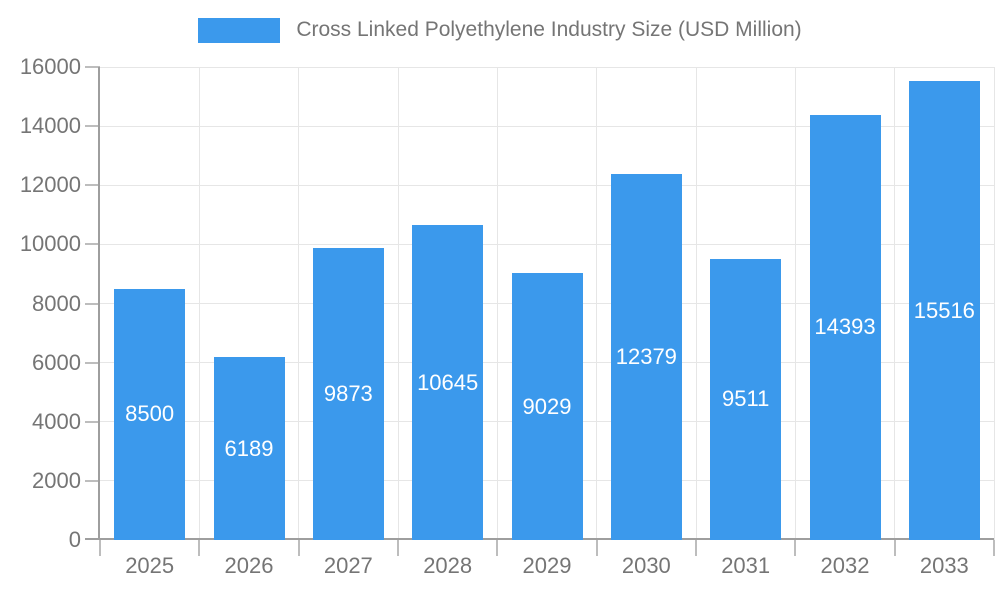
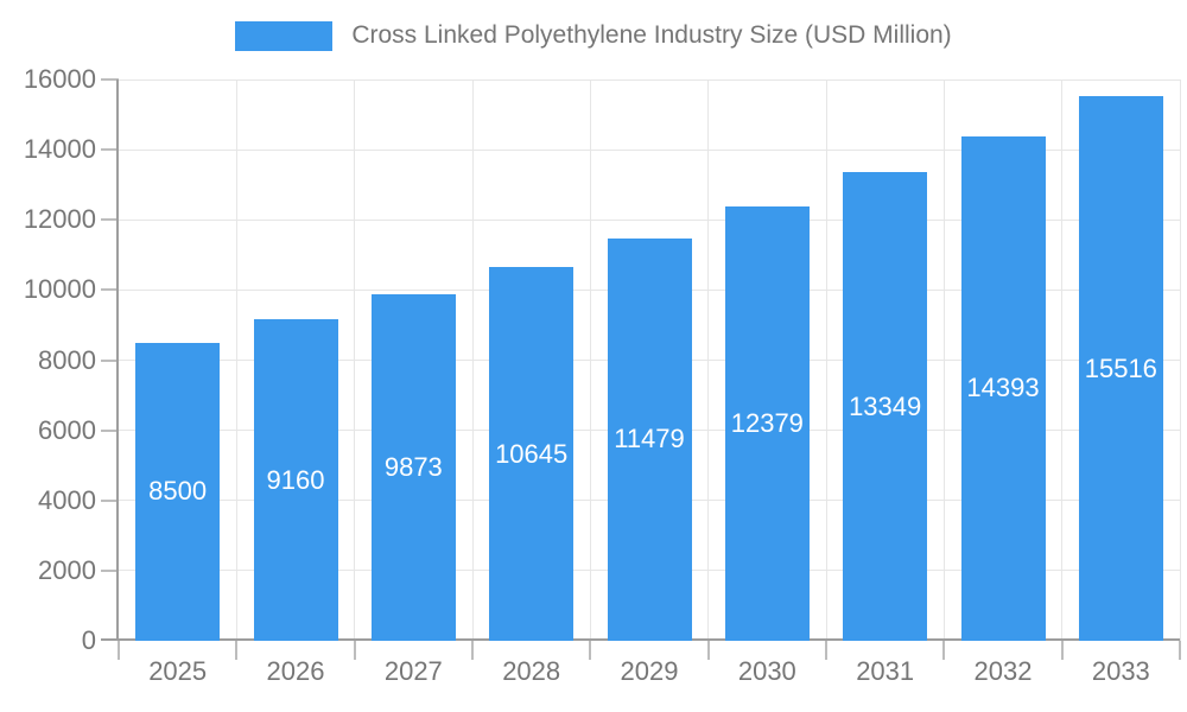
2026: 6189 -> 9160
2029: 9029 -> 11479
2031: 9511 -> 13349
